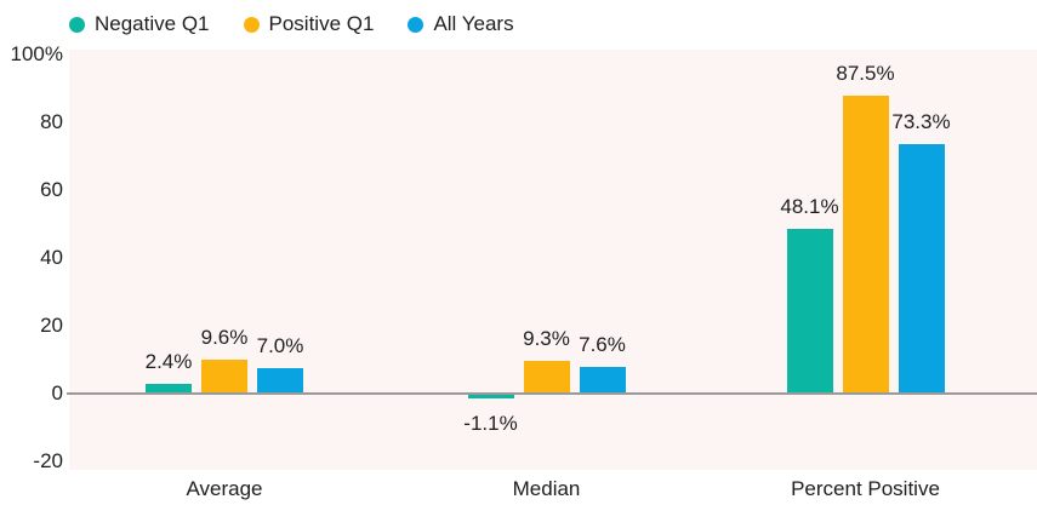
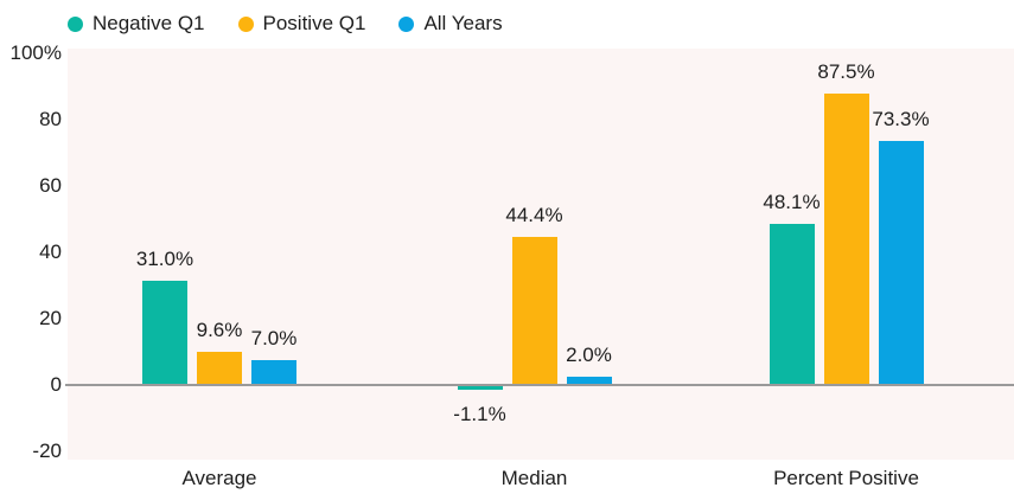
Negative Q1/Average: 2.4% -> 31.0%
Positive Q1/Median: 9.3% -> 44.4%
All Years/Median: 7.6% -> 2.0%
